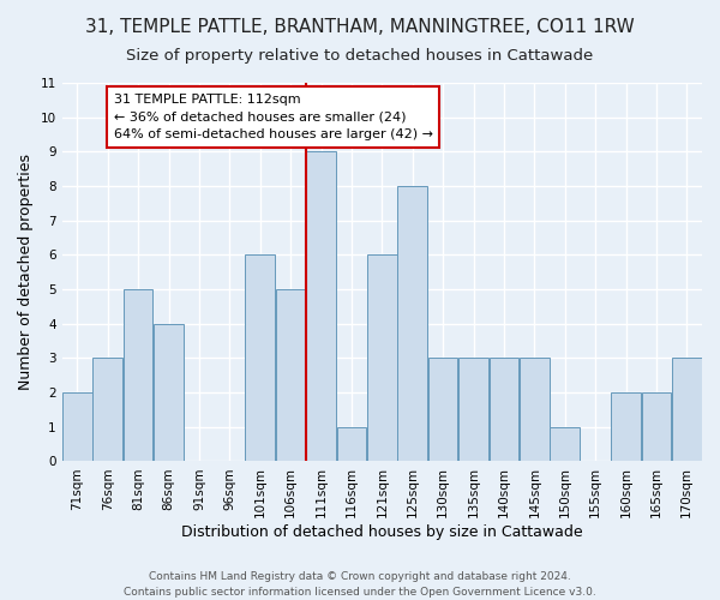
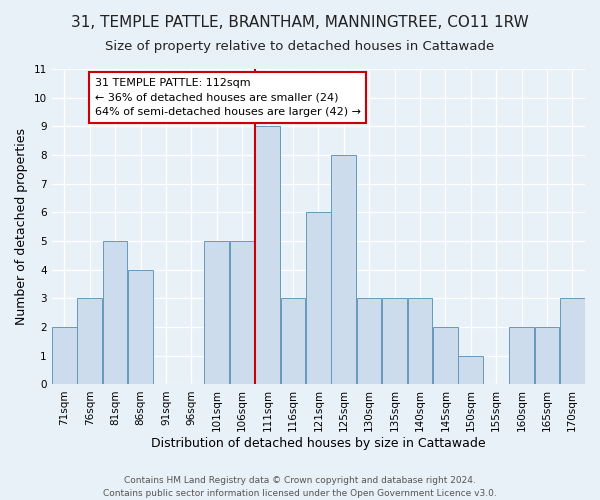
101sqm: 6 -> 5
116sqm: 1 -> 3
145sqm: 3 -> 2
